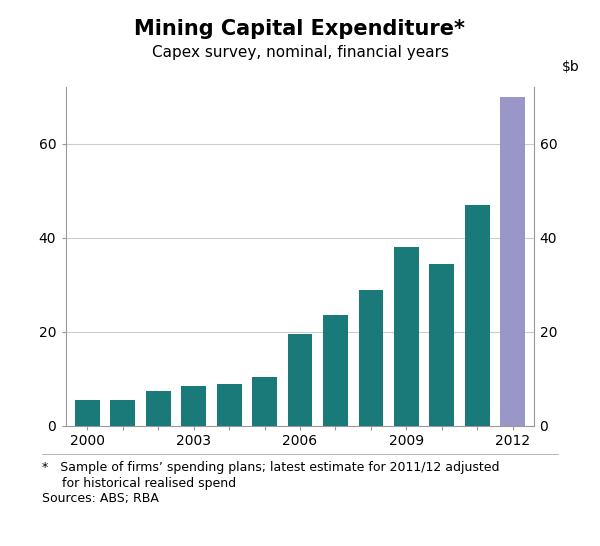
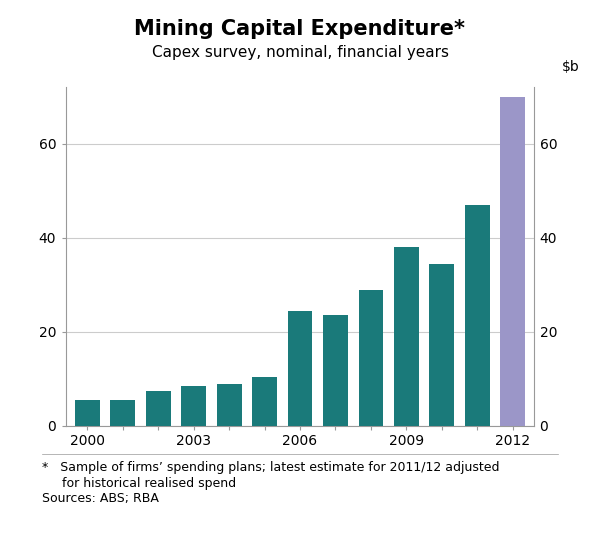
2006: 19.5 -> 24.5
